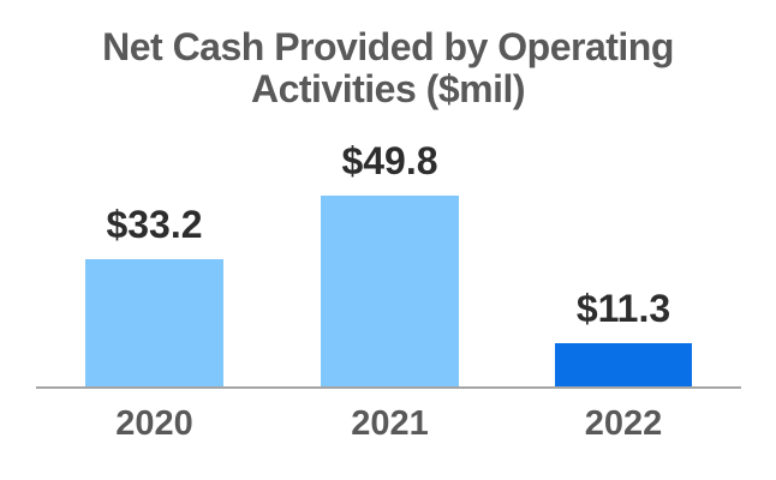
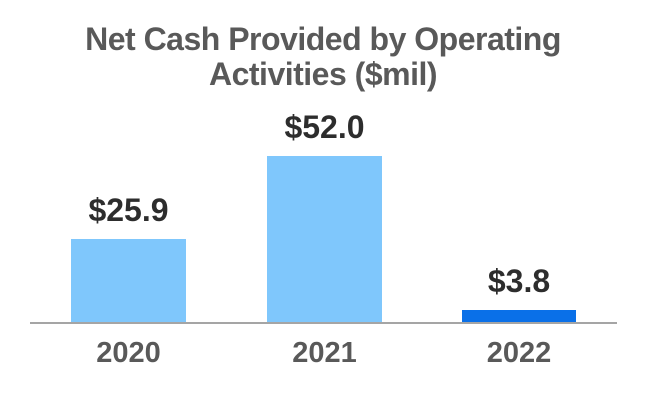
2020: $33.2 -> $25.9
2021: $49.8 -> $52.0
2022: $11.3 -> $3.8
